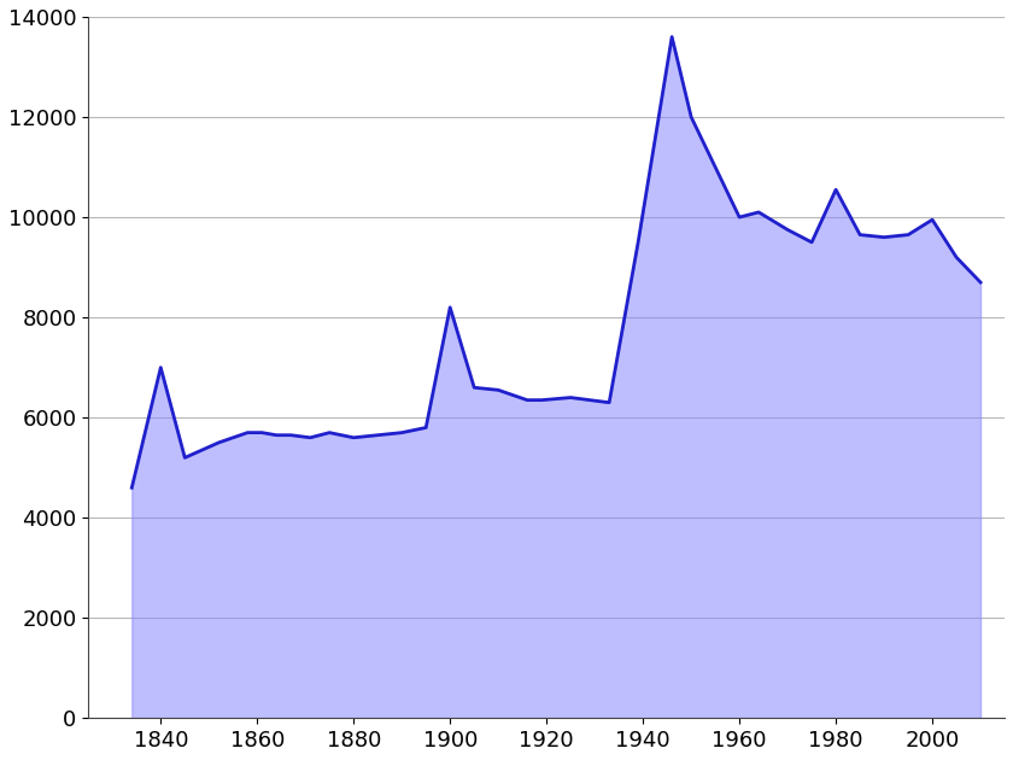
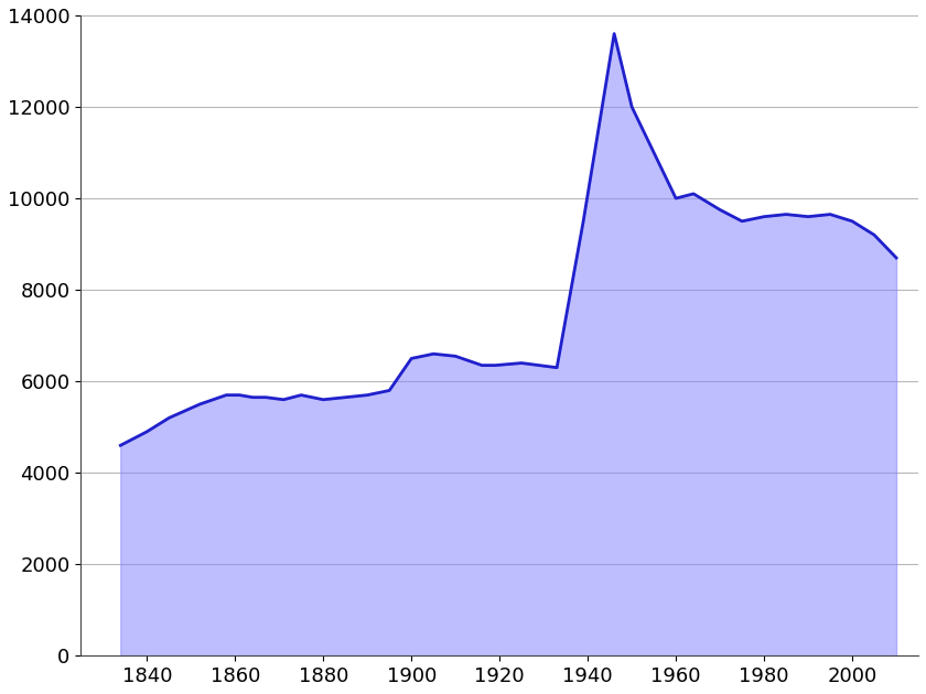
1840: 7000 -> 4900
1900: 8200 -> 6500
1980: 10550 -> 9600
2000: 9950 -> 9500
